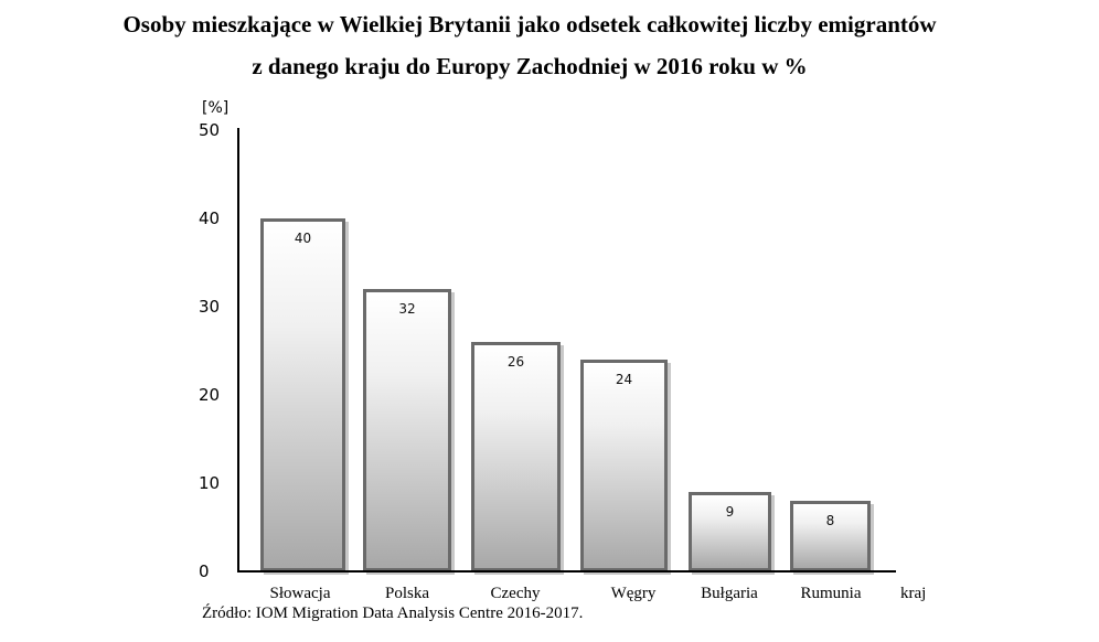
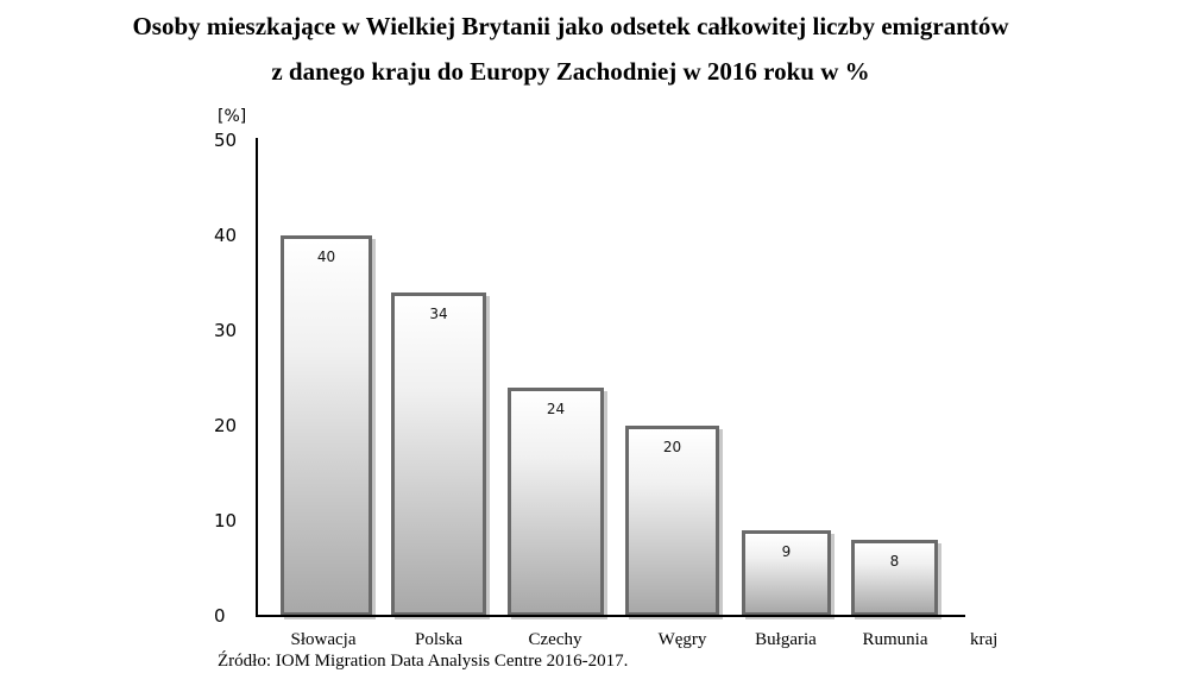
Polska: 32 -> 34
Czechy: 26 -> 24
Węgry: 24 -> 20
